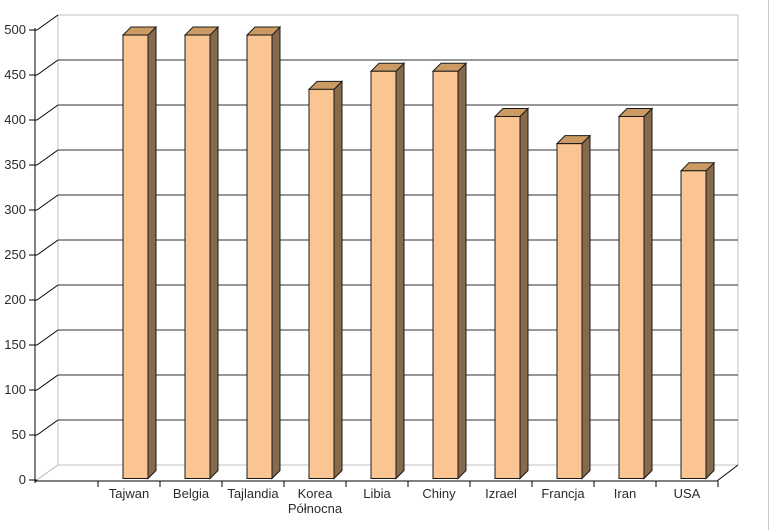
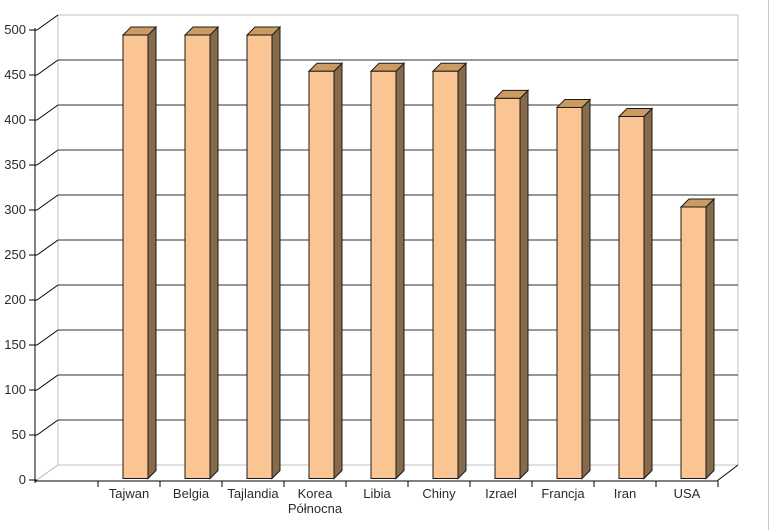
Korea Północna: 430 -> 450
Izrael: 400 -> 420
Francja: 370 -> 410
USA: 340 -> 300
